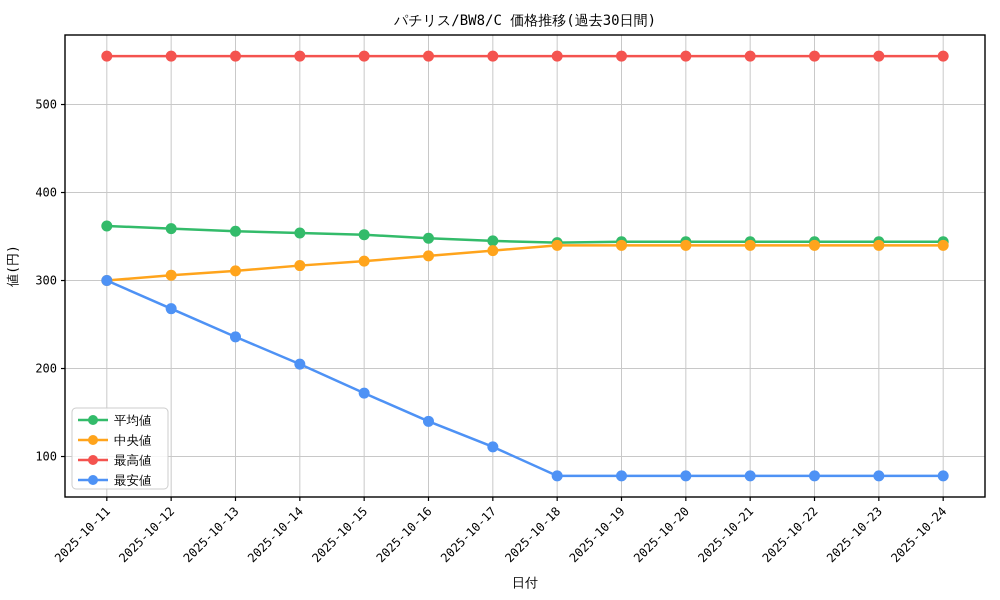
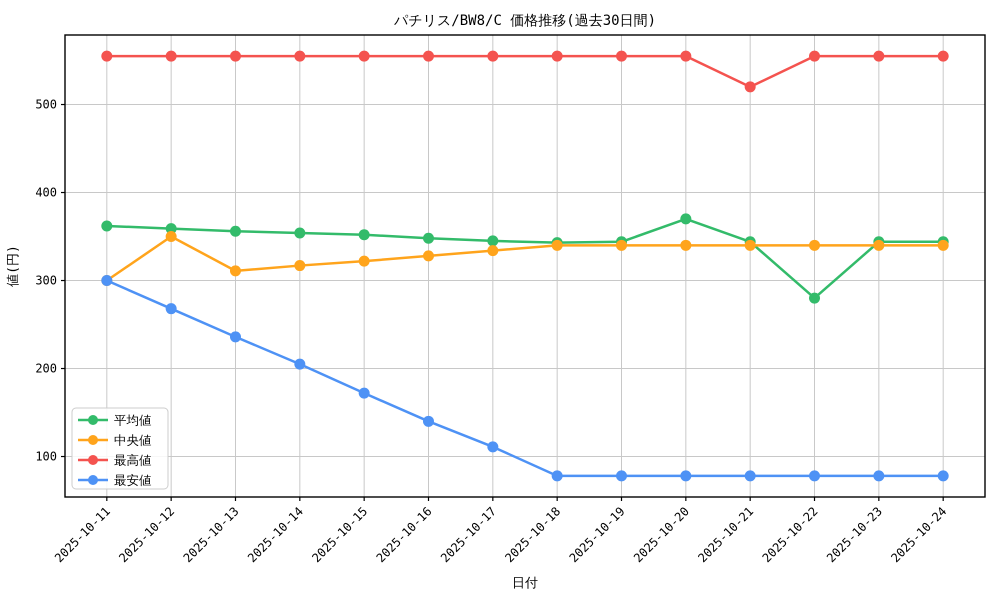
中央値/2025-10-12: 310 -> 350
平均値/2025-10-20: 340 -> 370
最高値/2025-10-21: 560 -> 520
平均値/2025-10-22: 340 -> 280
